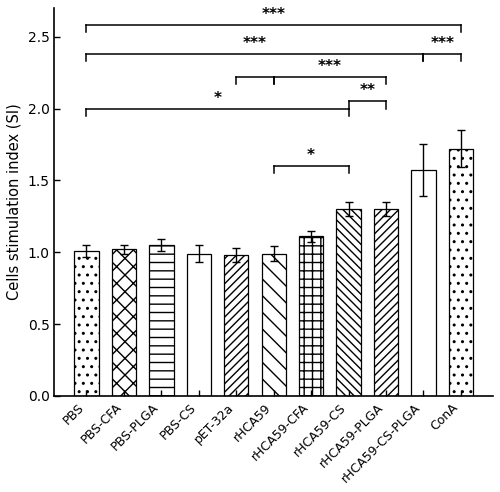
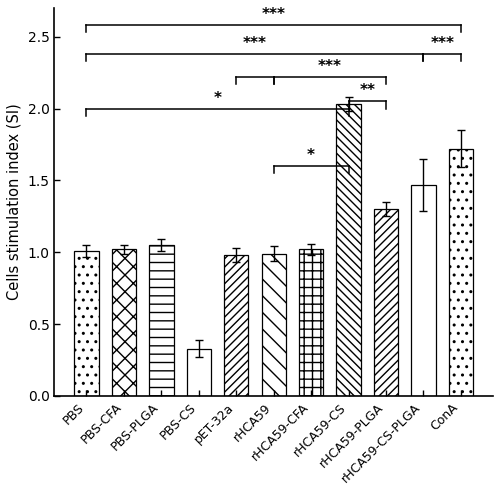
PBS-CS: 0.99 -> 0.33
rHCA59-CFA: 1.11 -> 1.02
rHCA59-CS: 1.30 -> 2.03
rHCA59-CS-PLGA: 1.57 -> 1.47
